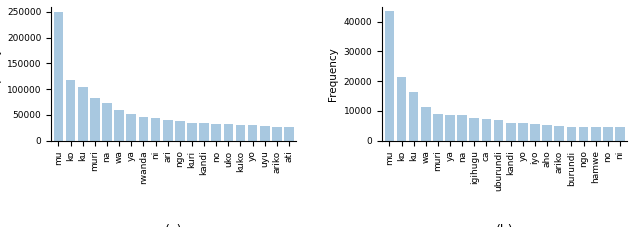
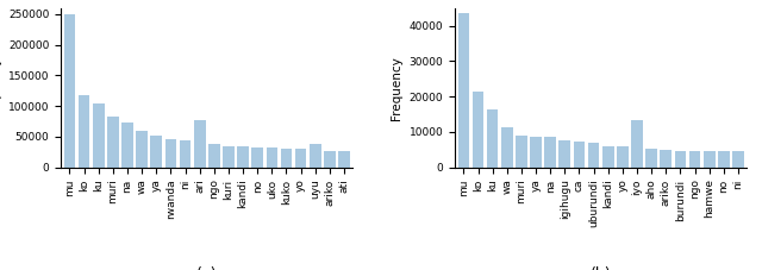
ari: 41000 -> 78000
uyu: 28000 -> 38000
iyo: 5500 -> 13500
